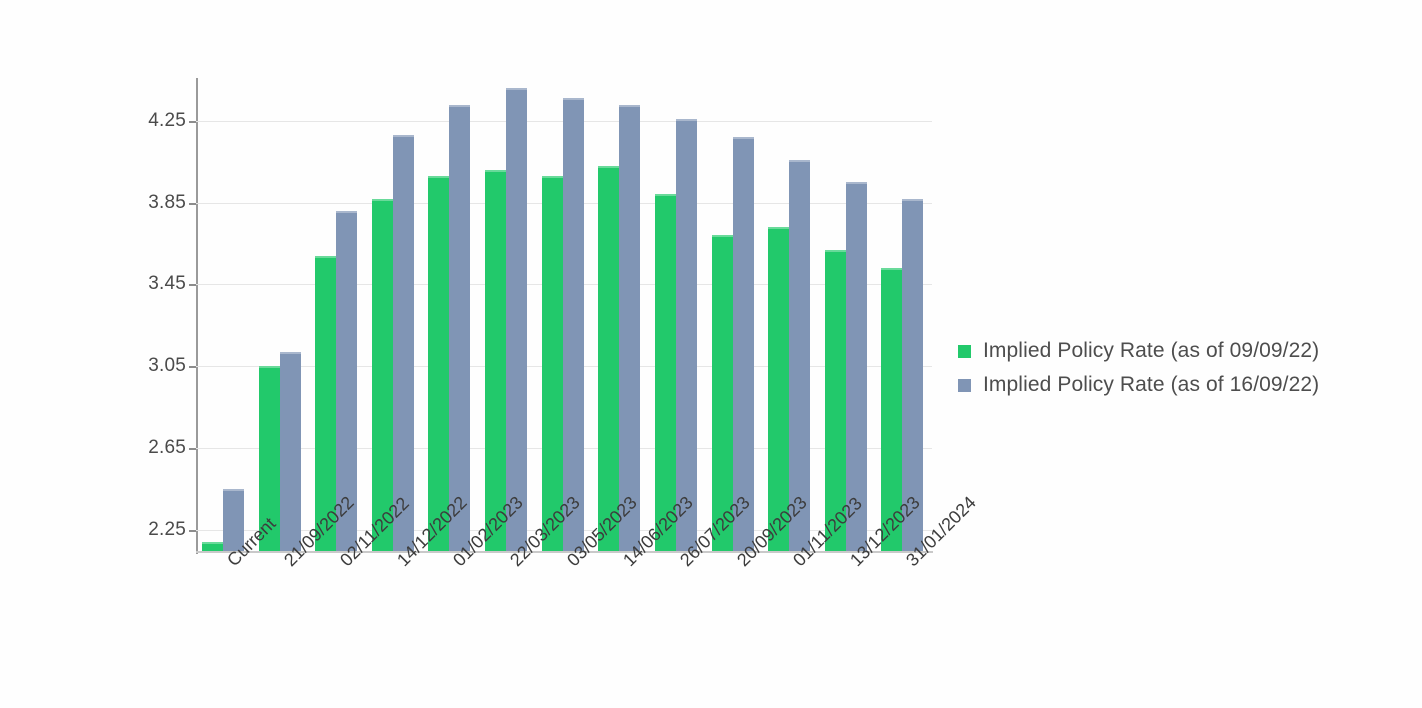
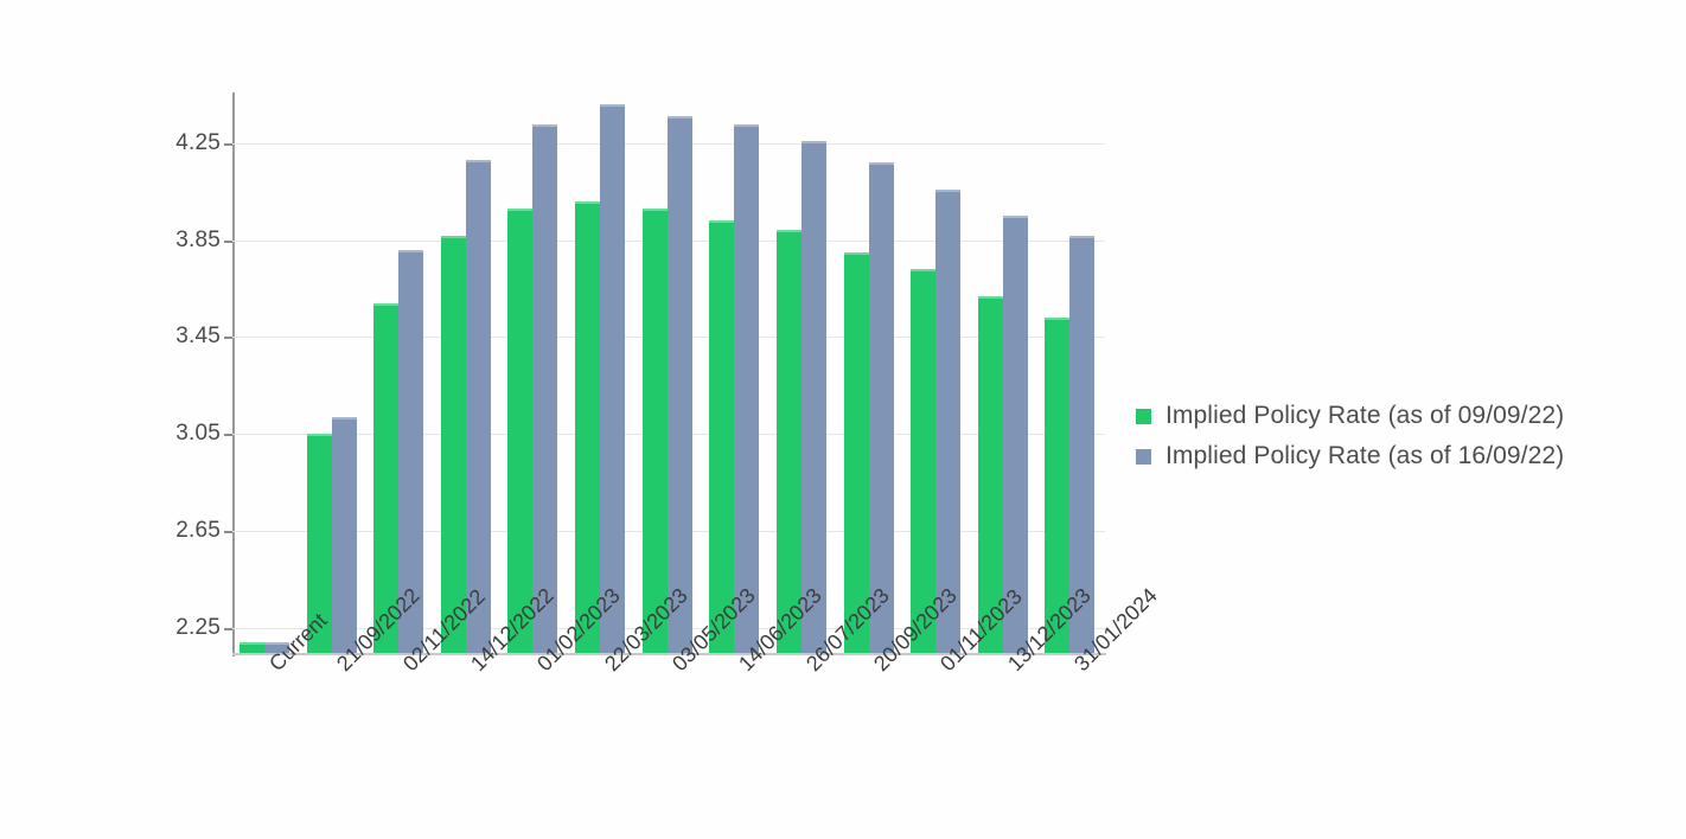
Implied Policy Rate (as of 16/09/22)/Current: 2.45 -> 2.19
Implied Policy Rate (as of 09/09/22)/14/06/2023: 4.03 -> 3.93
Implied Policy Rate (as of 09/09/22)/20/09/2023: 3.69 -> 3.80
